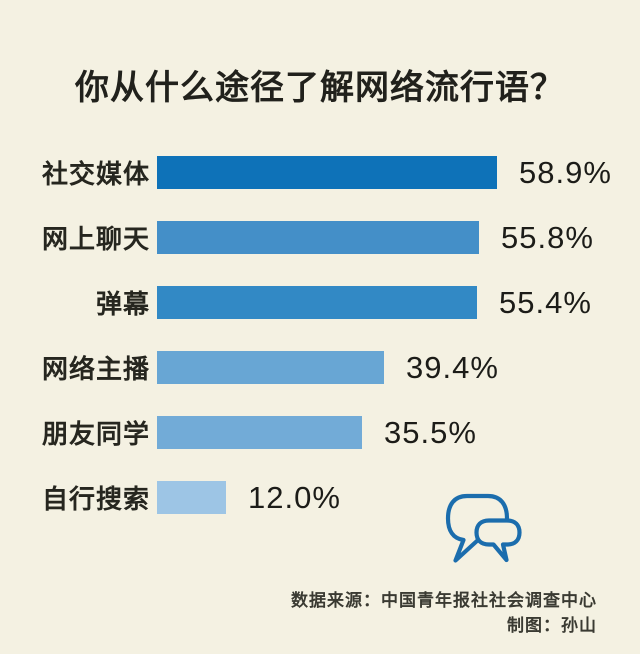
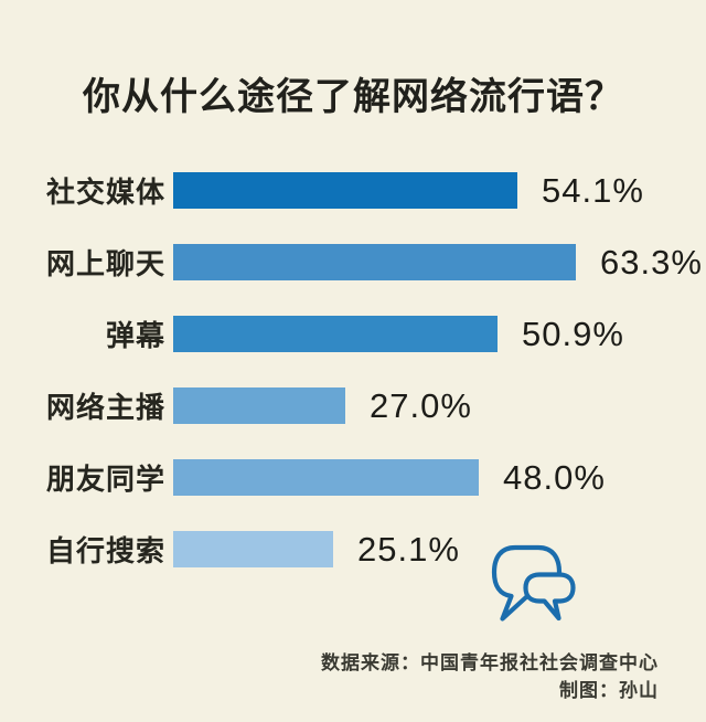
社交媒体: 58.9% -> 54.1%
网上聊天: 55.8% -> 63.3%
弹幕: 55.4% -> 50.9%
网络主播: 39.4% -> 27.0%
朋友同学: 35.5% -> 48.0%
自行搜索: 12.0% -> 25.1%
